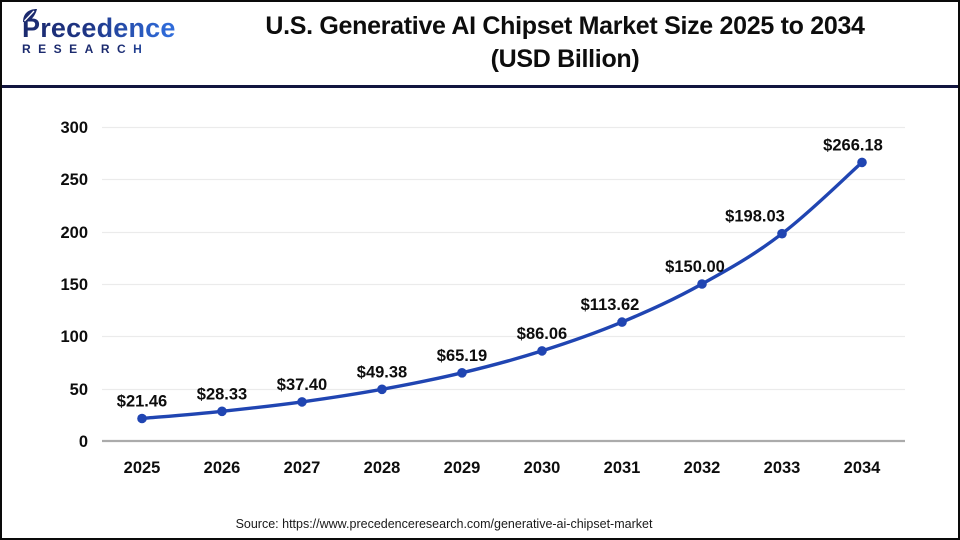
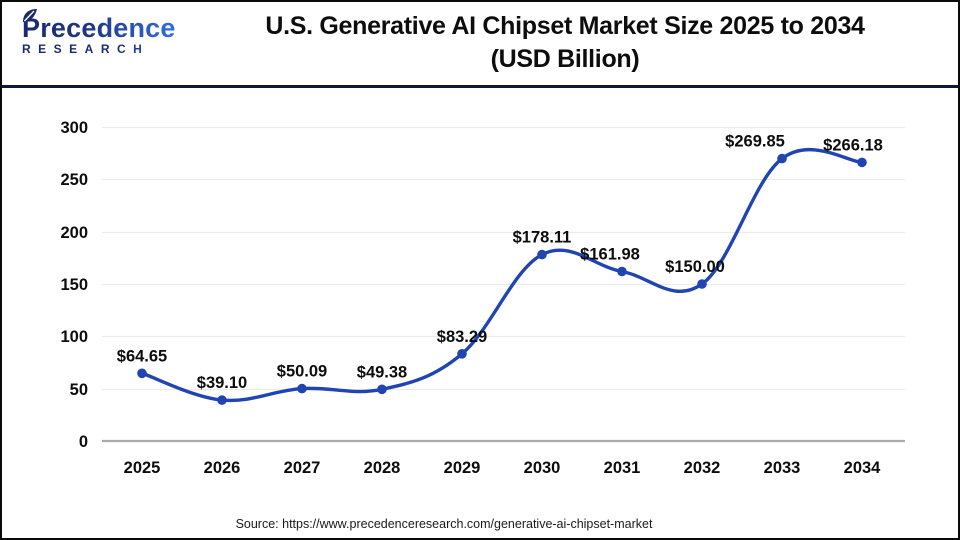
2025: $21.46 -> $64.65
2026: $28.33 -> $39.10
2027: $37.40 -> $50.09
2029: $65.19 -> $83.29
2030: $86.06 -> $178.11
2031: $113.62 -> $161.98
2033: $198.03 -> $269.85
